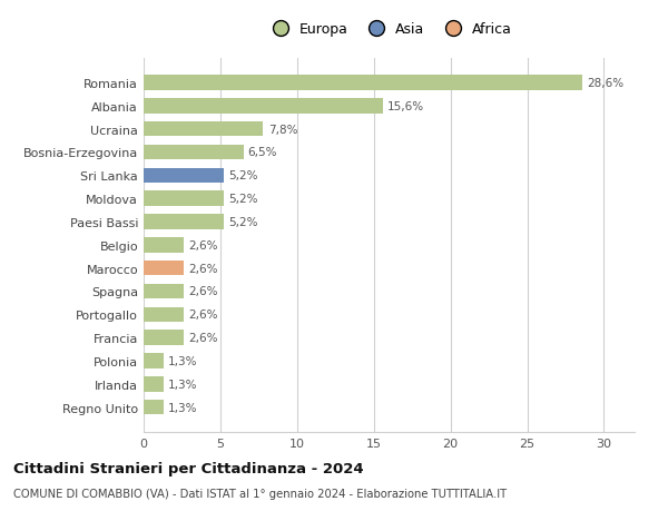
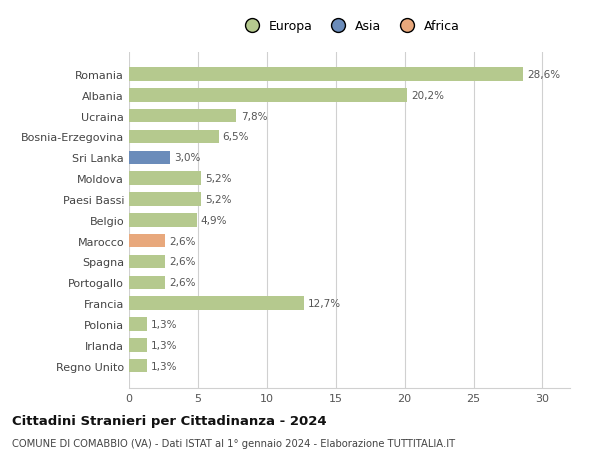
Albania: 15,6% -> 20,2%
Sri Lanka: 5,2% -> 3,0%
Belgio: 2,6% -> 4,9%
Francia: 2,6% -> 12,7%
